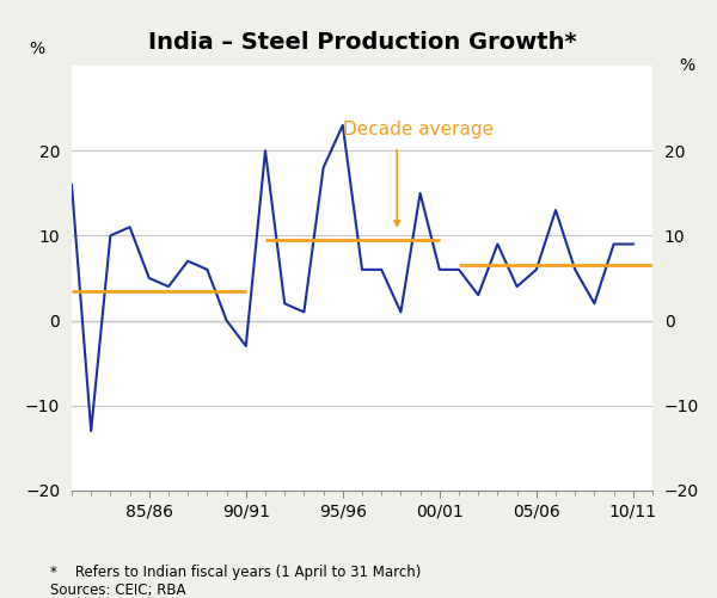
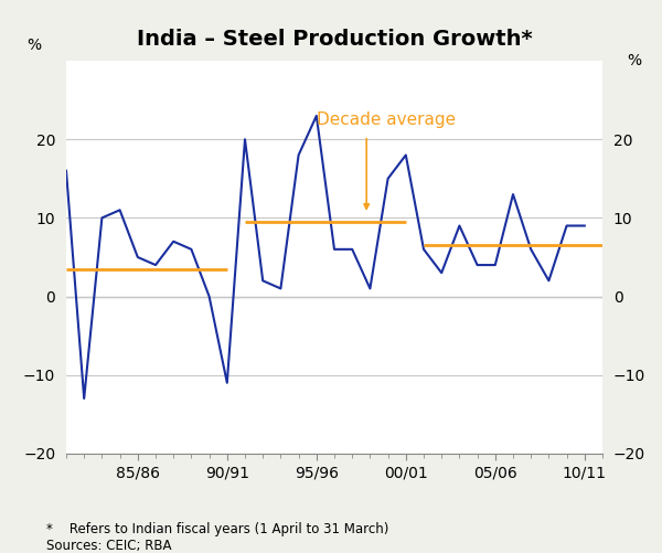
90/91: -3 -> -11
00/01: 6 -> 18
05/06: 6 -> 4
